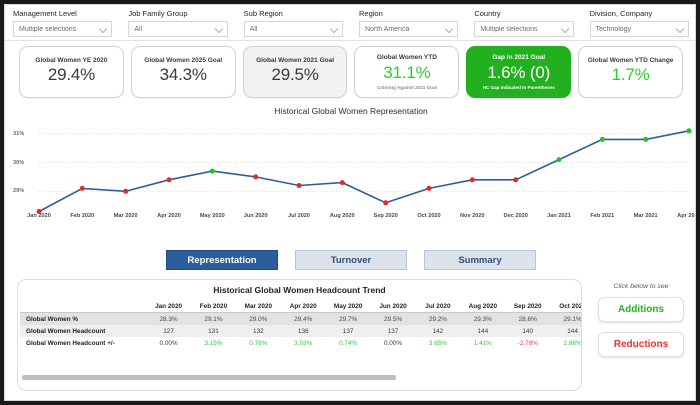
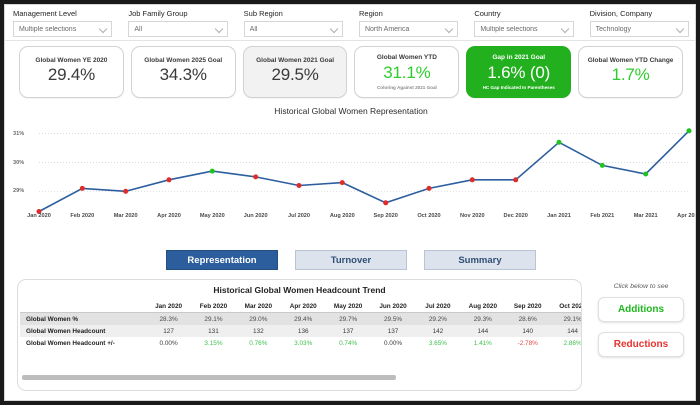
Jan 2021: 30.1% -> 30.7%
Feb 2021: 30.8% -> 29.9%
Mar 2021: 30.8% -> 29.6%
